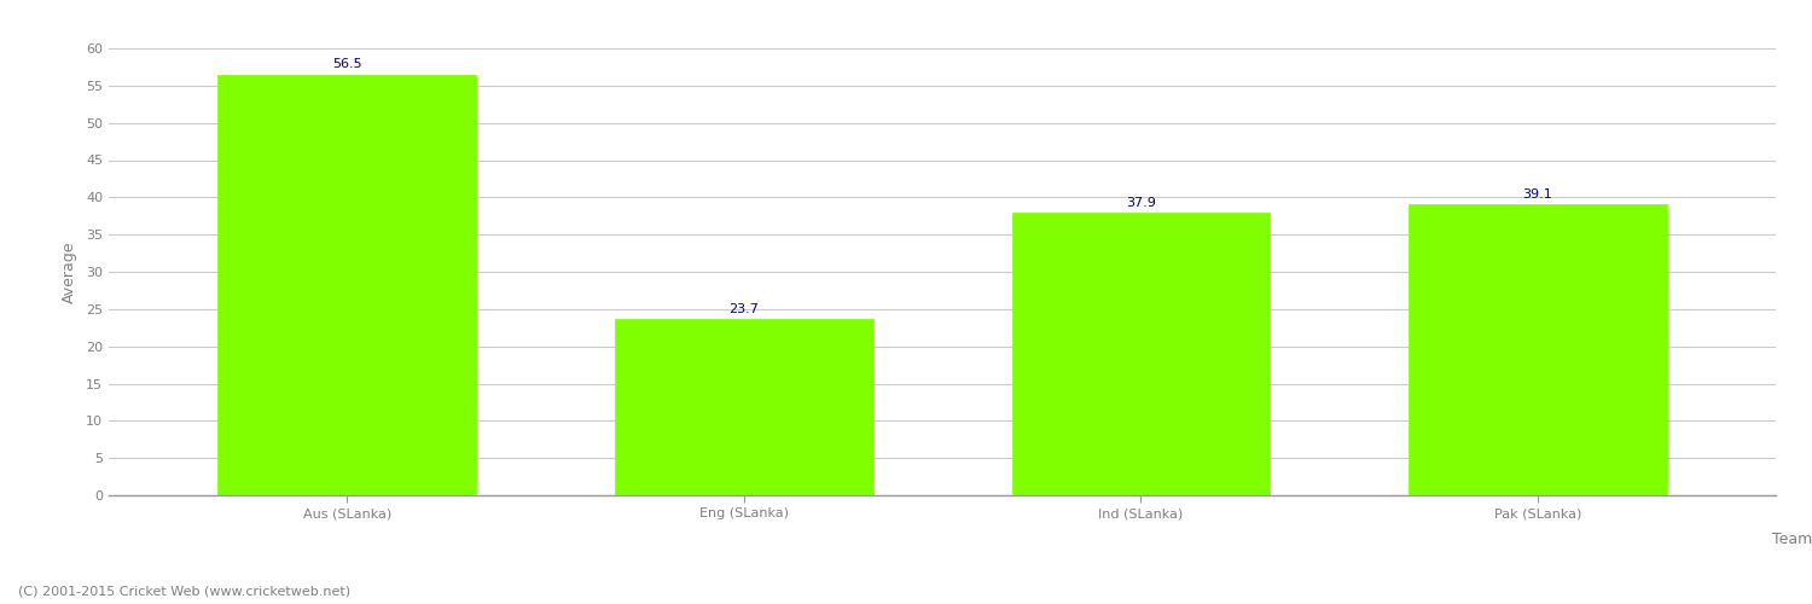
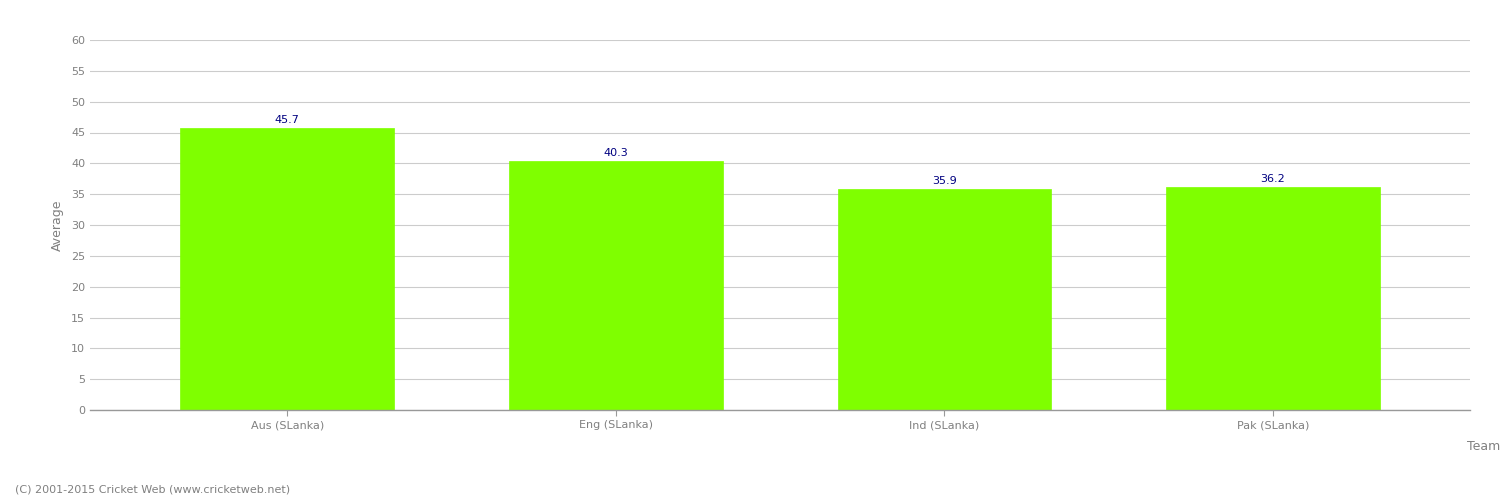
Aus (SLanka): 56.5 -> 45.7
Eng (SLanka): 23.7 -> 40.3
Ind (SLanka): 37.9 -> 35.9
Pak (SLanka): 39.1 -> 36.2
